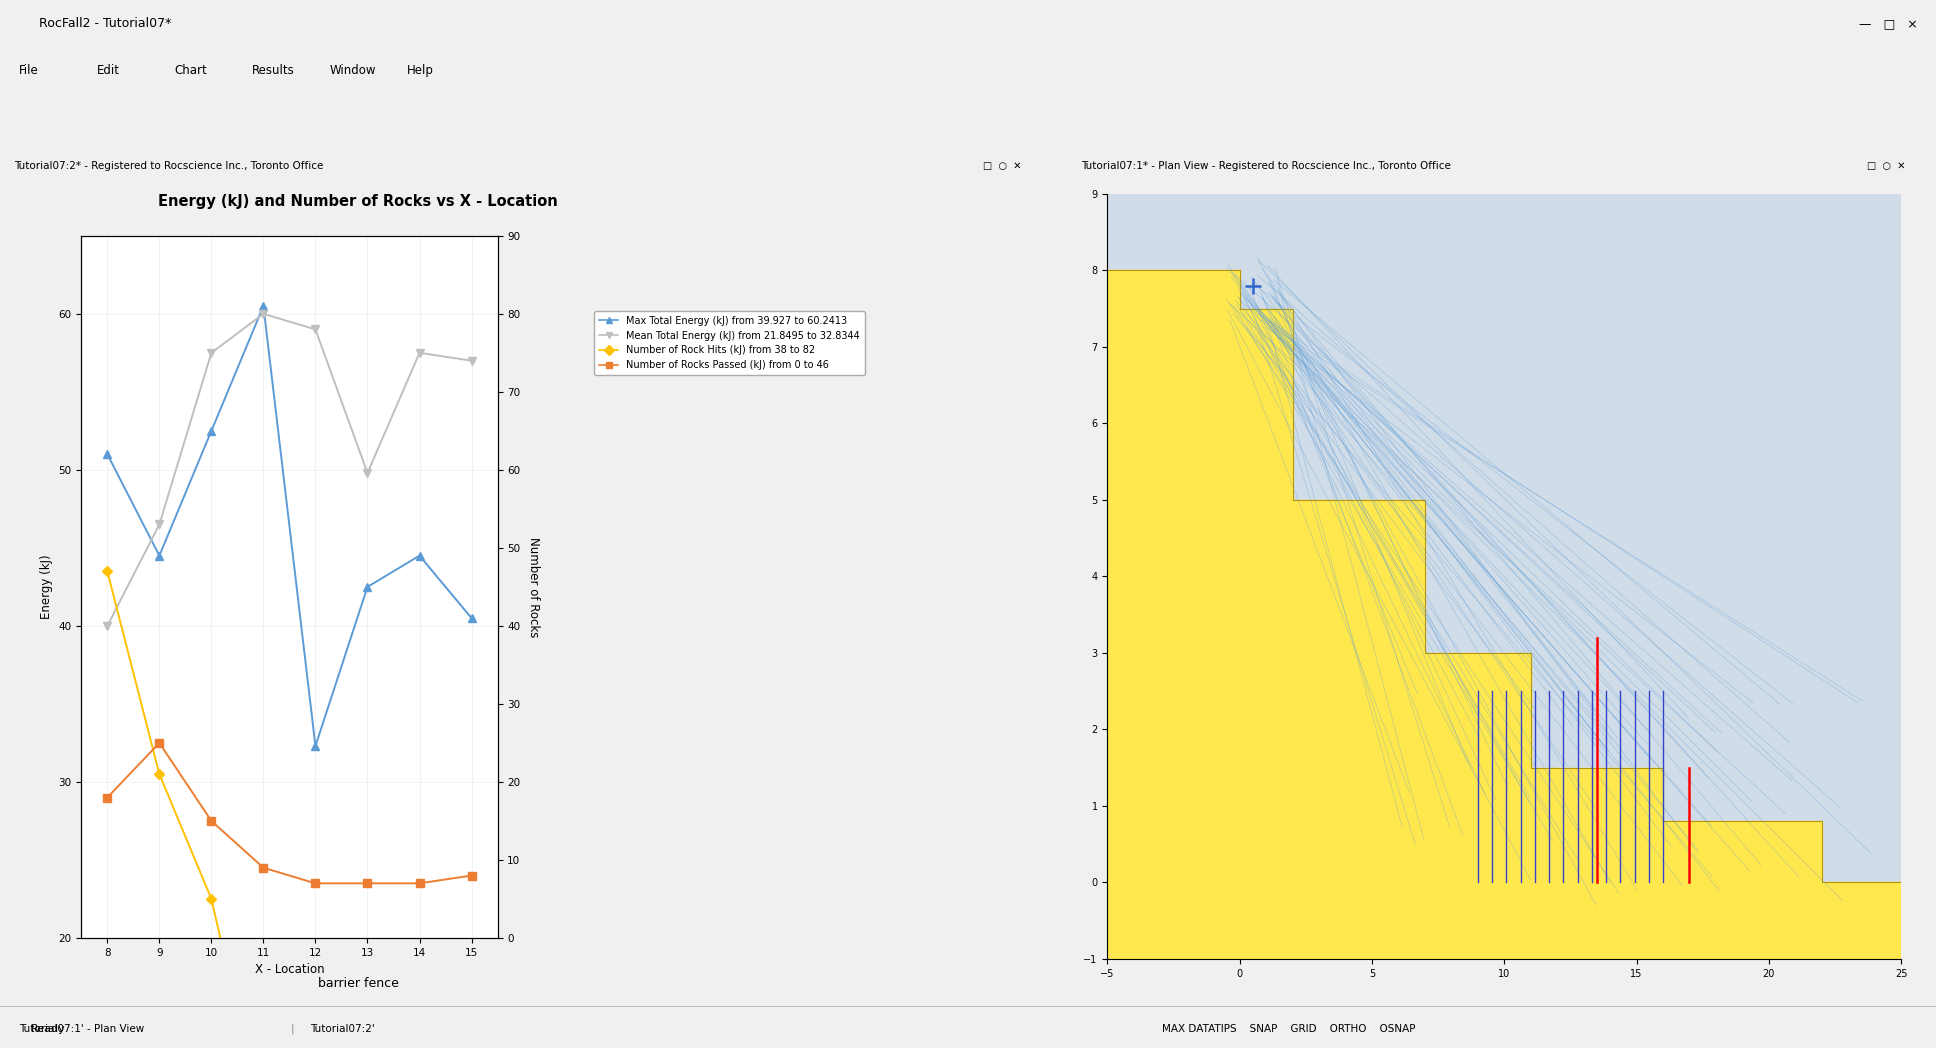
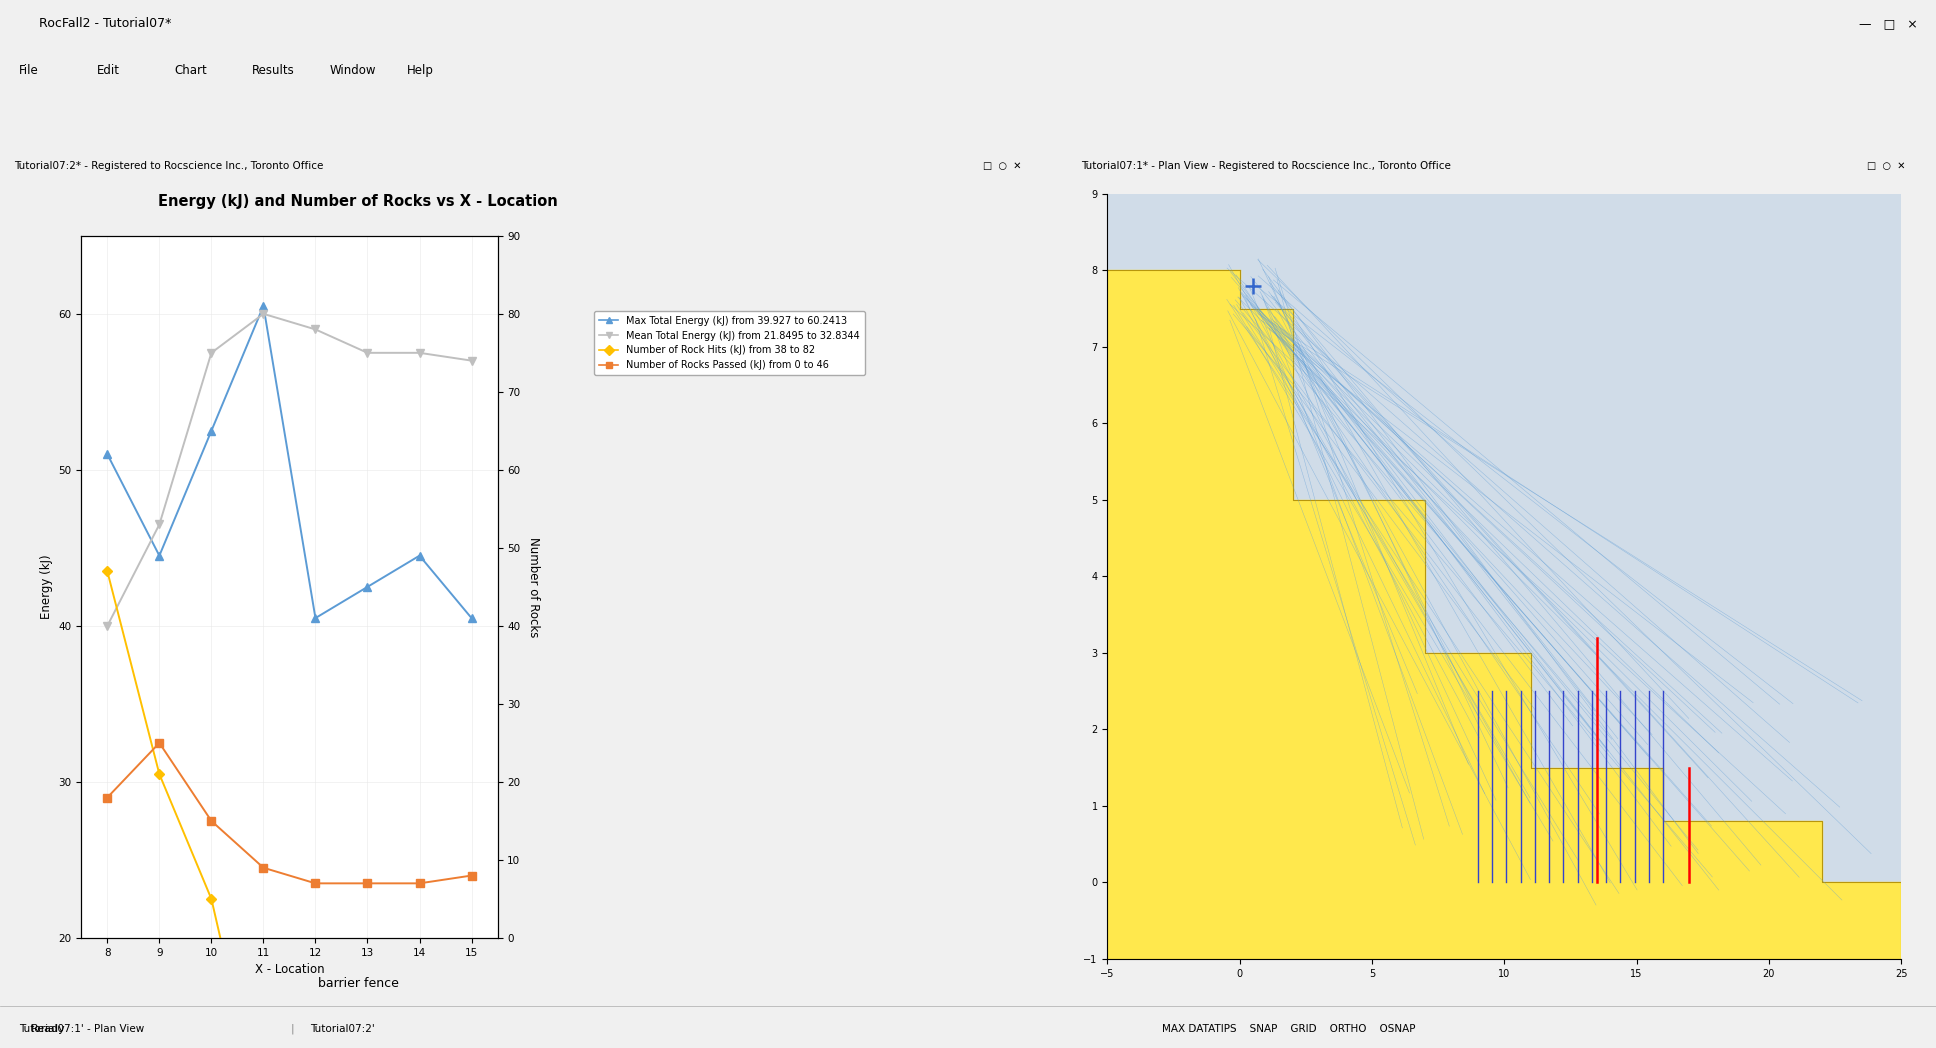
Max Total Energy (kJ) from 39.927 to 60.2413/12: 32.3 -> 40.5
Mean Total Energy (kJ) from 21.8495 to 32.8344/13: 49.8 -> 57.5
